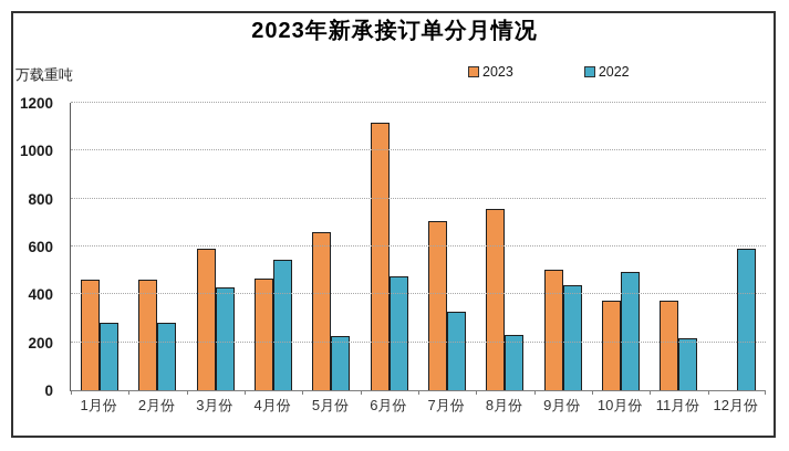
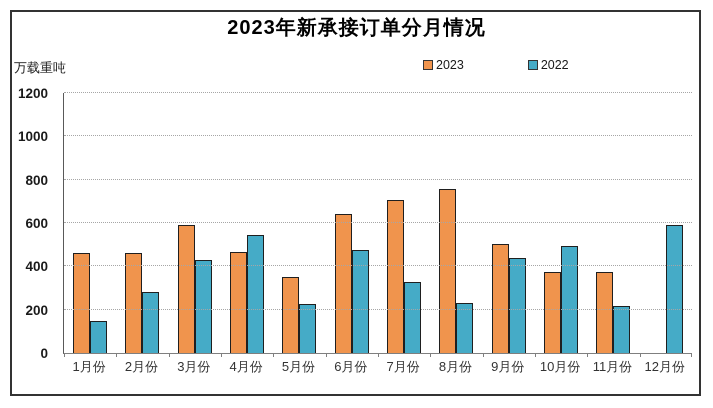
2022/1月份: 280 -> 150
2023/5月份: 660 -> 350
2023/6月份: 1120 -> 640
